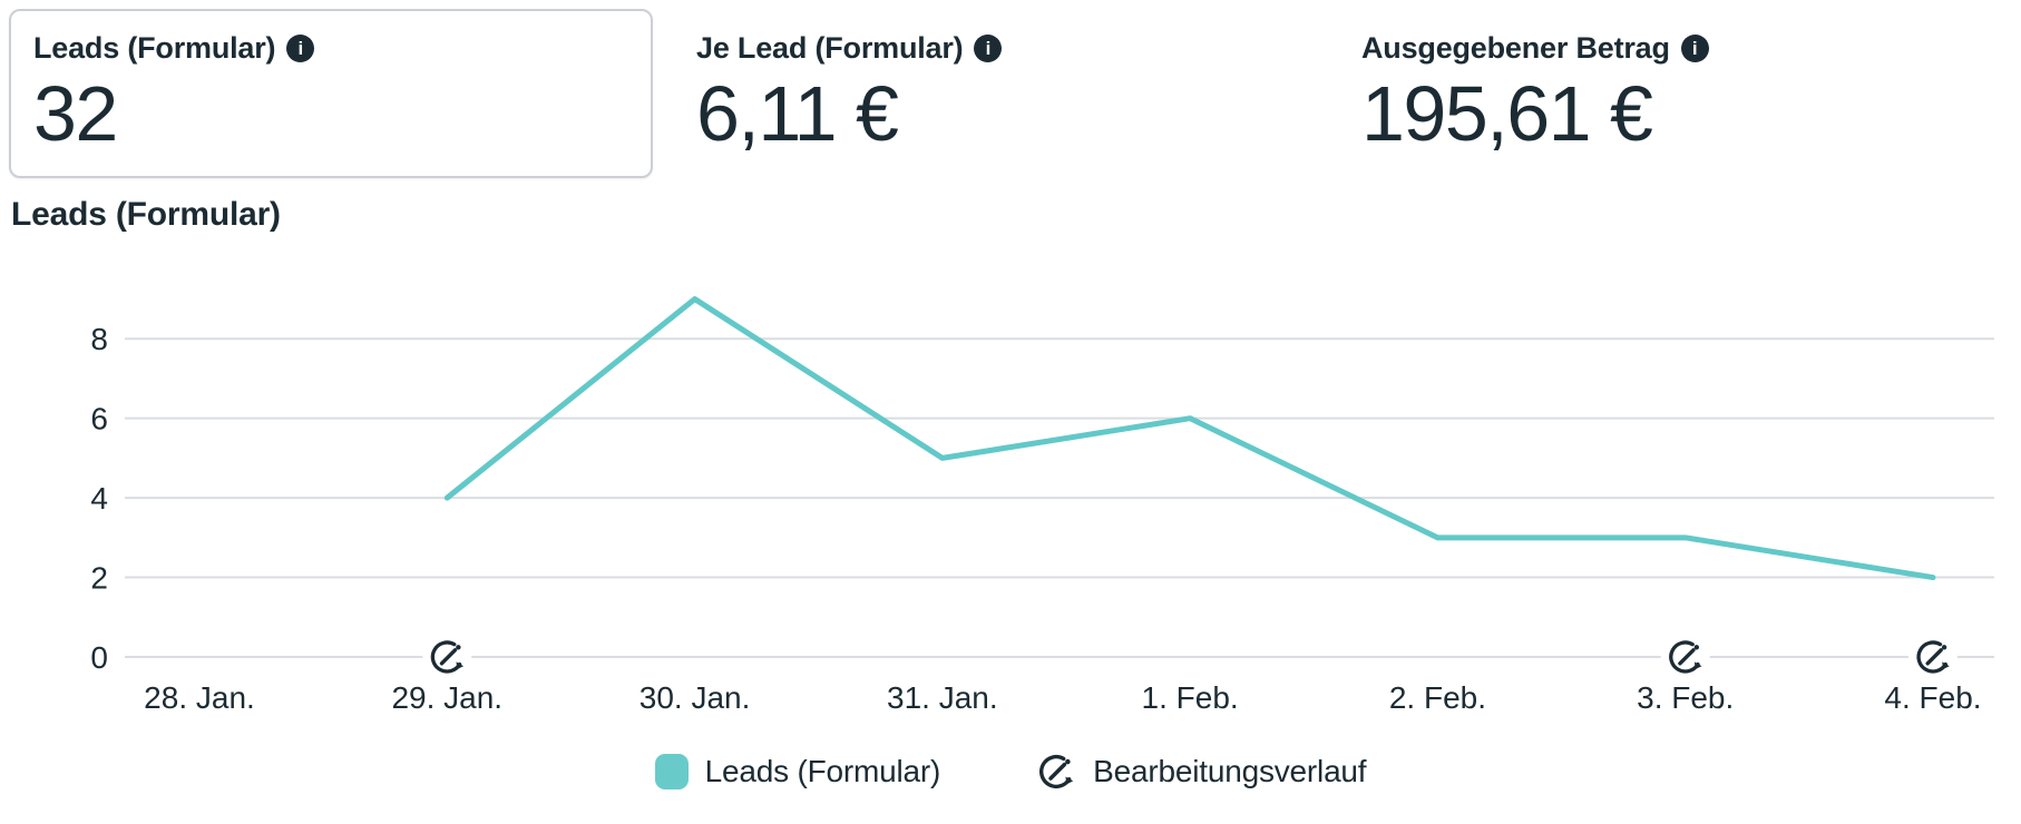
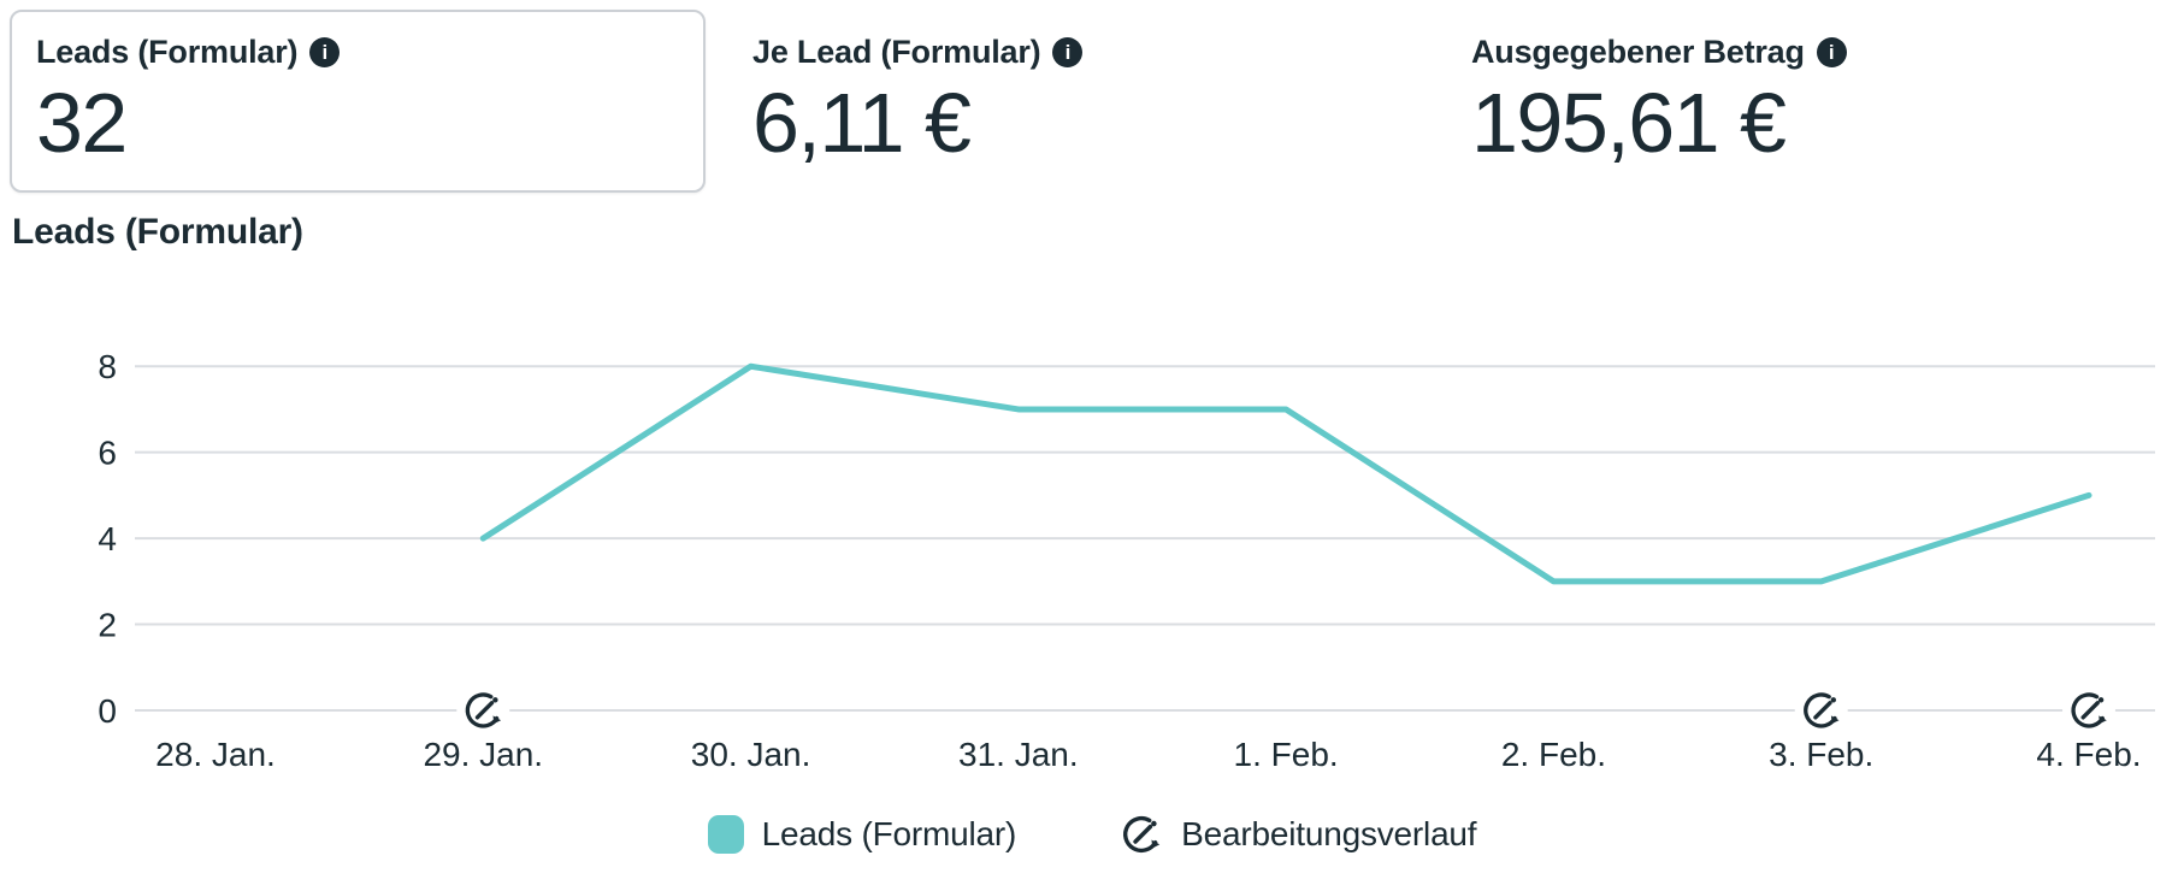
30. Jan.: 9 -> 8
31. Jan.: 5 -> 7
1. Feb.: 6 -> 7
4. Feb.: 2 -> 5
